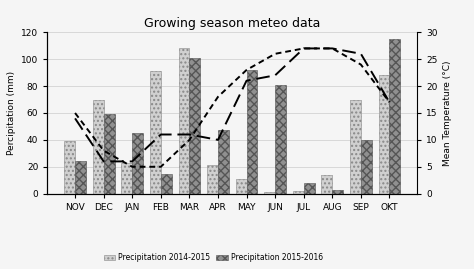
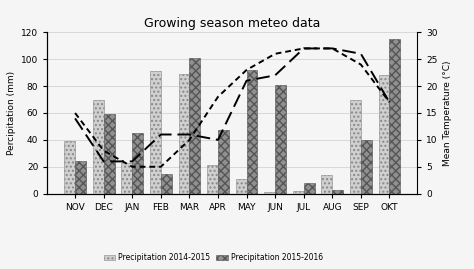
Precipitation 2014-2015/MAR: 108 -> 89
